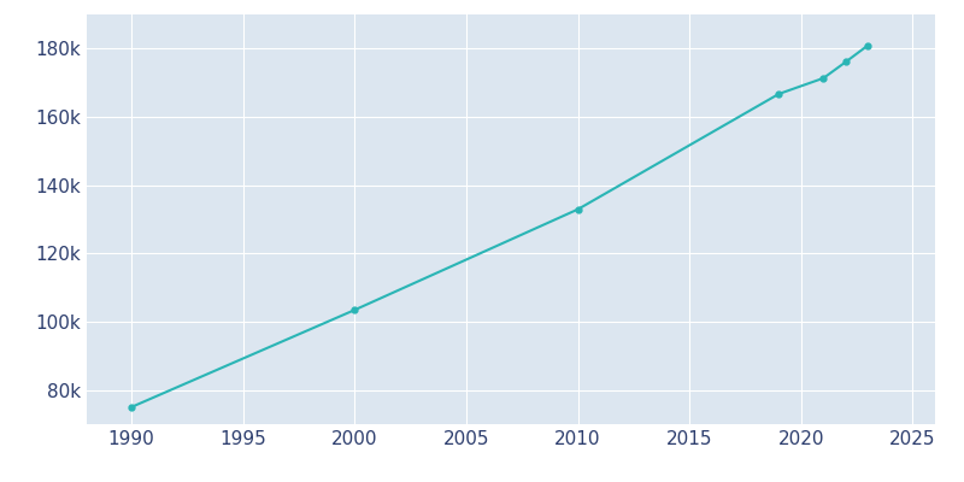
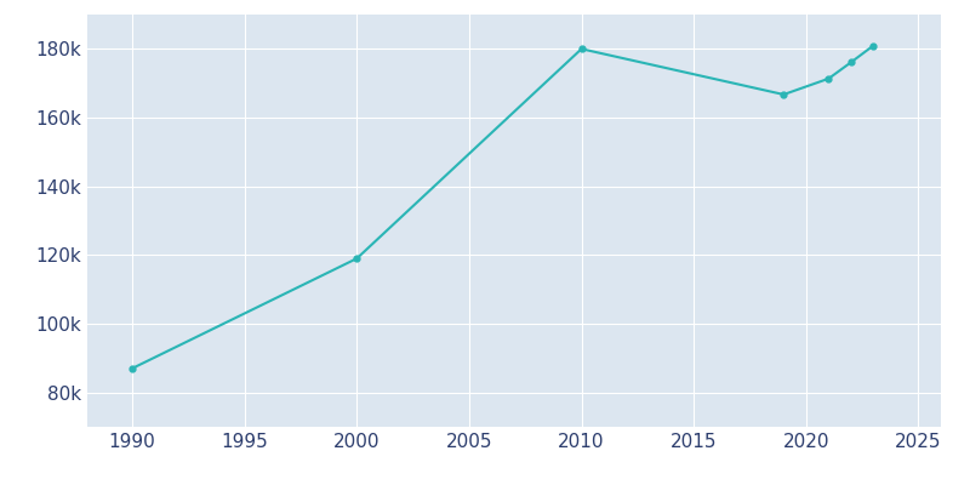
1990: 75.0k -> 87.0k
2000: 103.5k -> 119.0k
2010: 132.9k -> 180.0k
